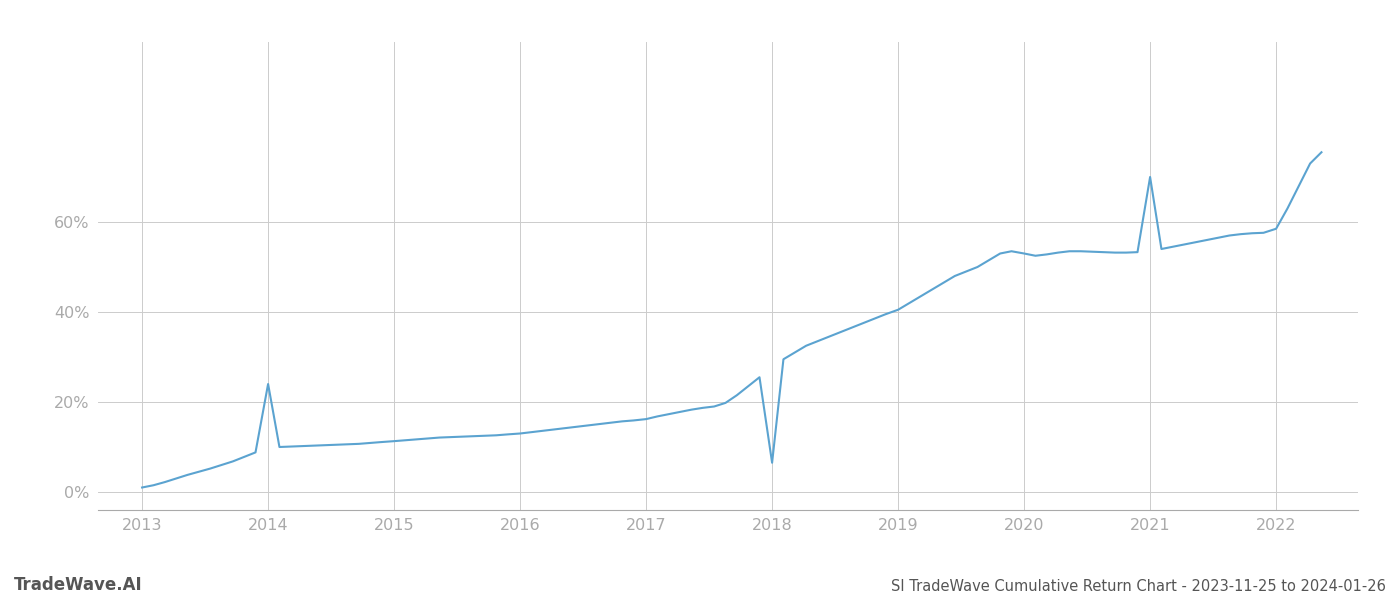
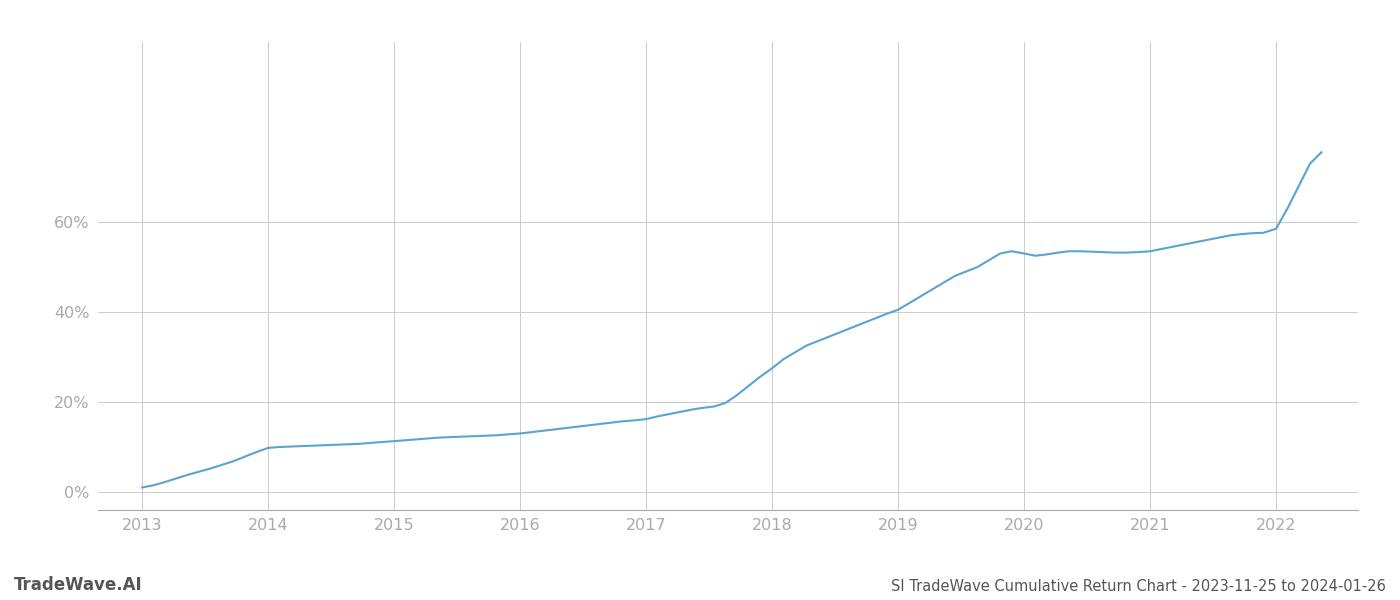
2014: 24.0% -> 9.8%
2018: 6.5% -> 27.5%
2021: 70.0% -> 53.5%
